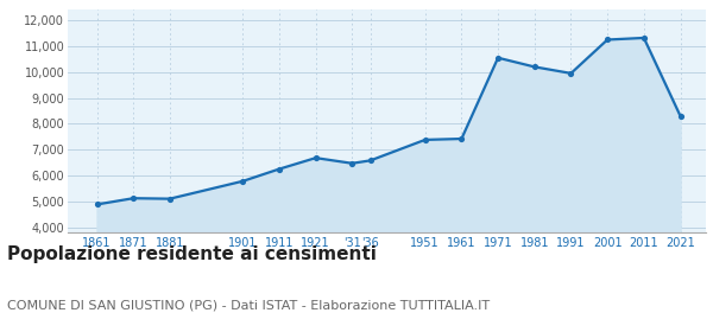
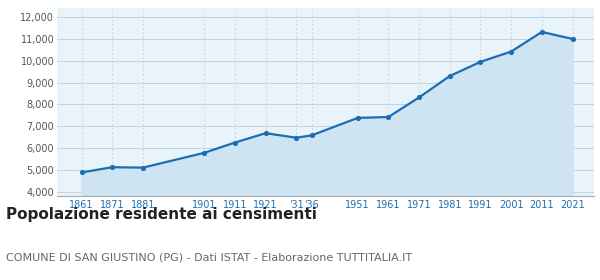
1971: 10,550 -> 8,320
1981: 10,200 -> 9,300
2001: 11,250 -> 10,420
2021: 8,300 -> 11,000
